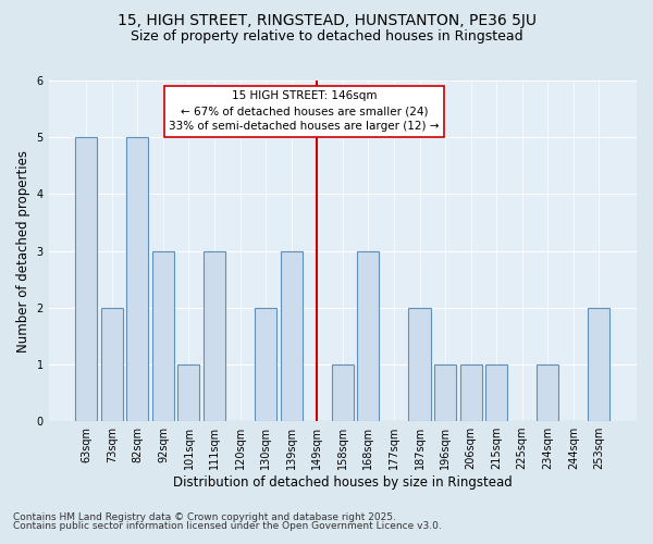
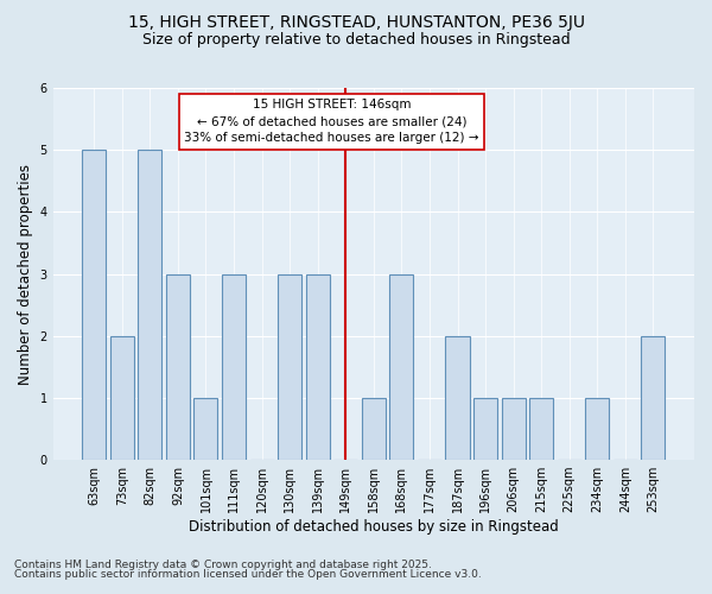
130sqm: 2 -> 3
